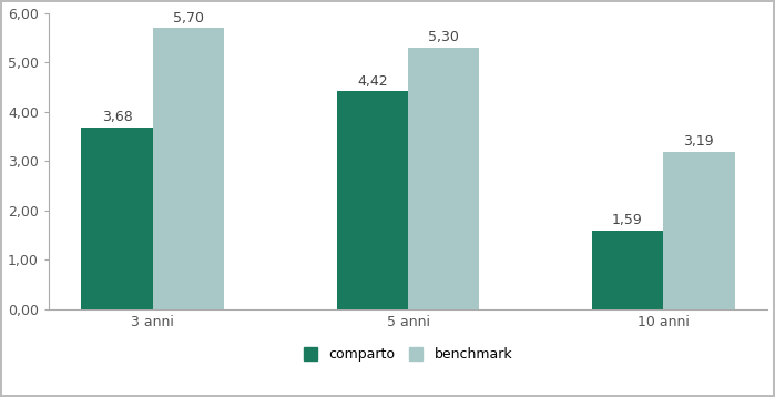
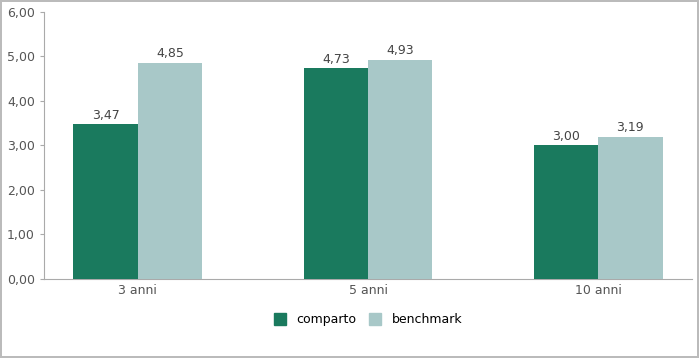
comparto/3 anni: 3,68 -> 3,47
benchmark/3 anni: 5,70 -> 4,85
comparto/5 anni: 4,42 -> 4,73
benchmark/5 anni: 5,30 -> 4,93
comparto/10 anni: 1,59 -> 3,00
